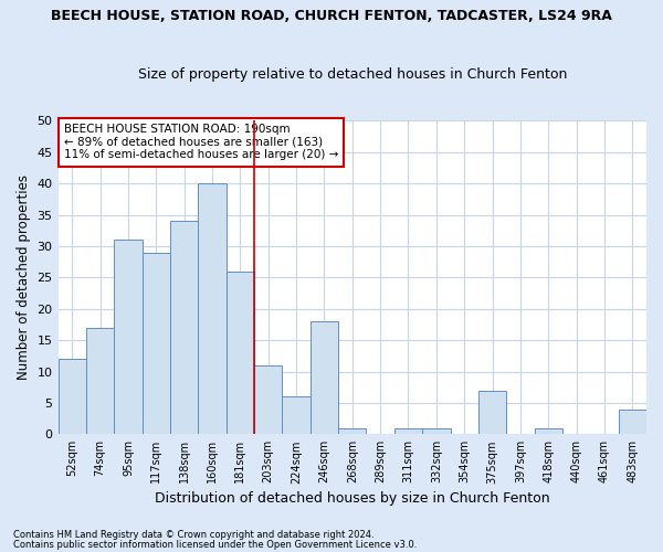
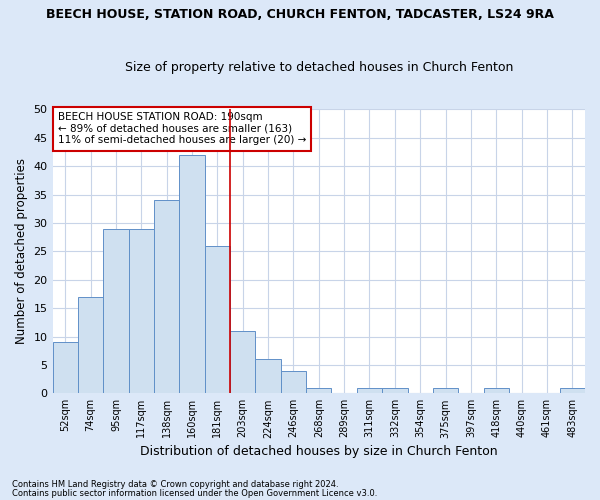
52sqm: 12 -> 9
95sqm: 31 -> 29
160sqm: 40 -> 42
246sqm: 18 -> 4
375sqm: 7 -> 1
483sqm: 4 -> 1
